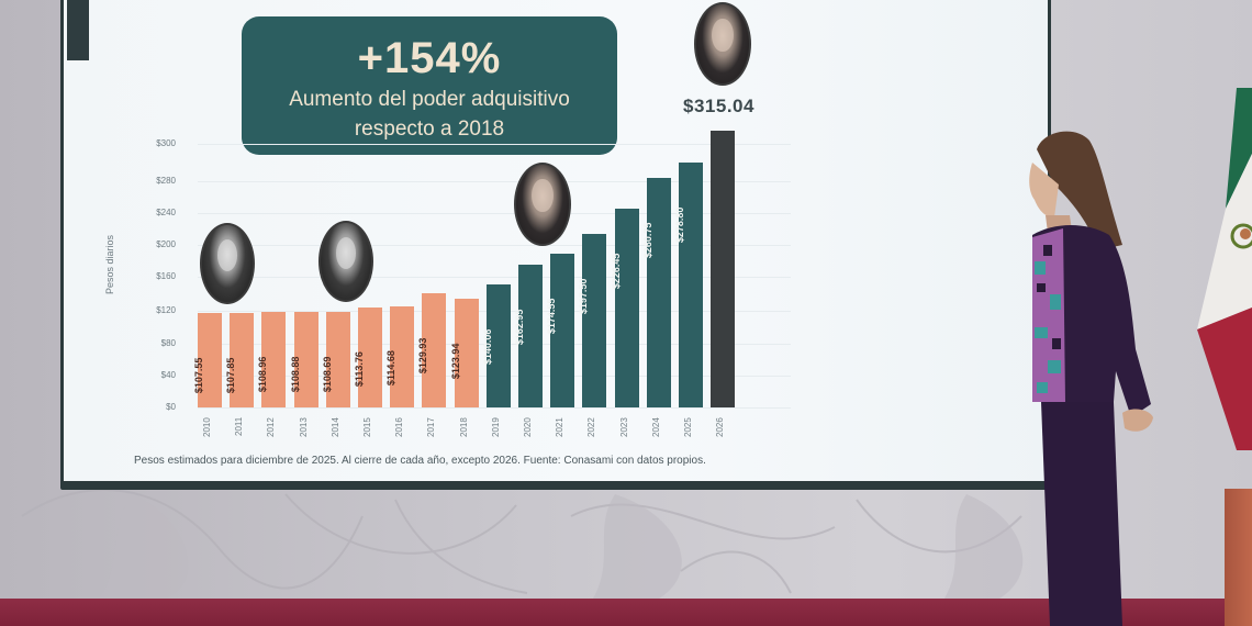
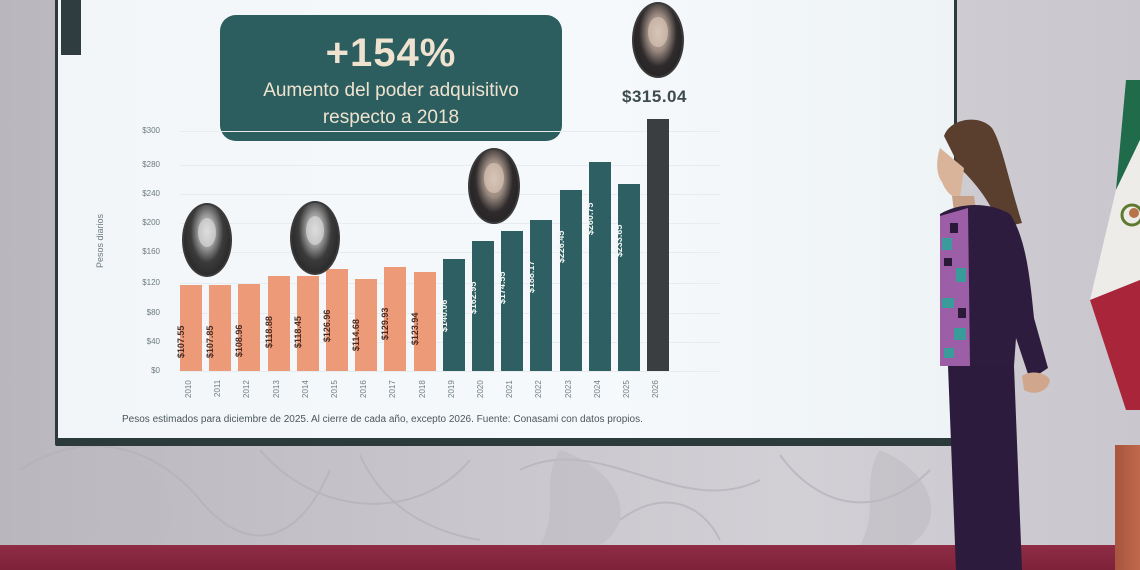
2013: $108.88 -> $118.88
2014: $108.69 -> $118.45
2015: $113.76 -> $126.96
2022: $197.50 -> $188.17
2025: $278.80 -> $233.65
